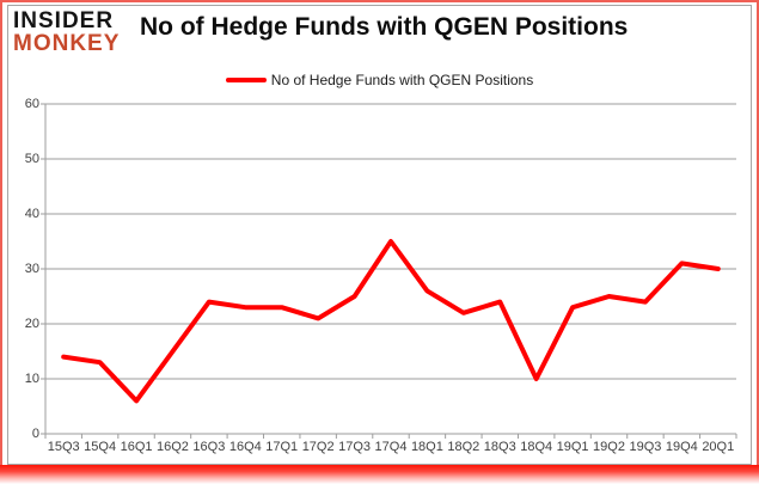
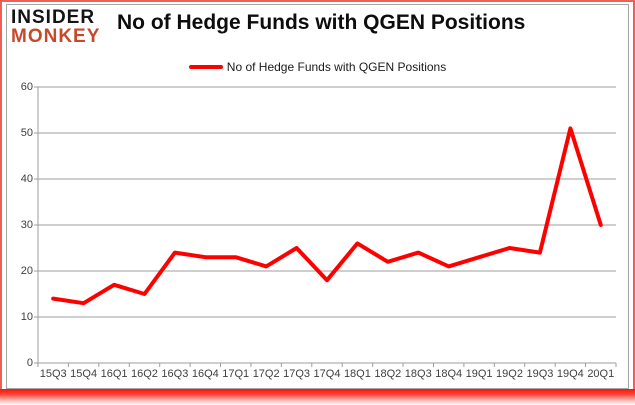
16Q1: 6 -> 17
17Q4: 35 -> 18
18Q4: 10 -> 21
19Q4: 31 -> 51
